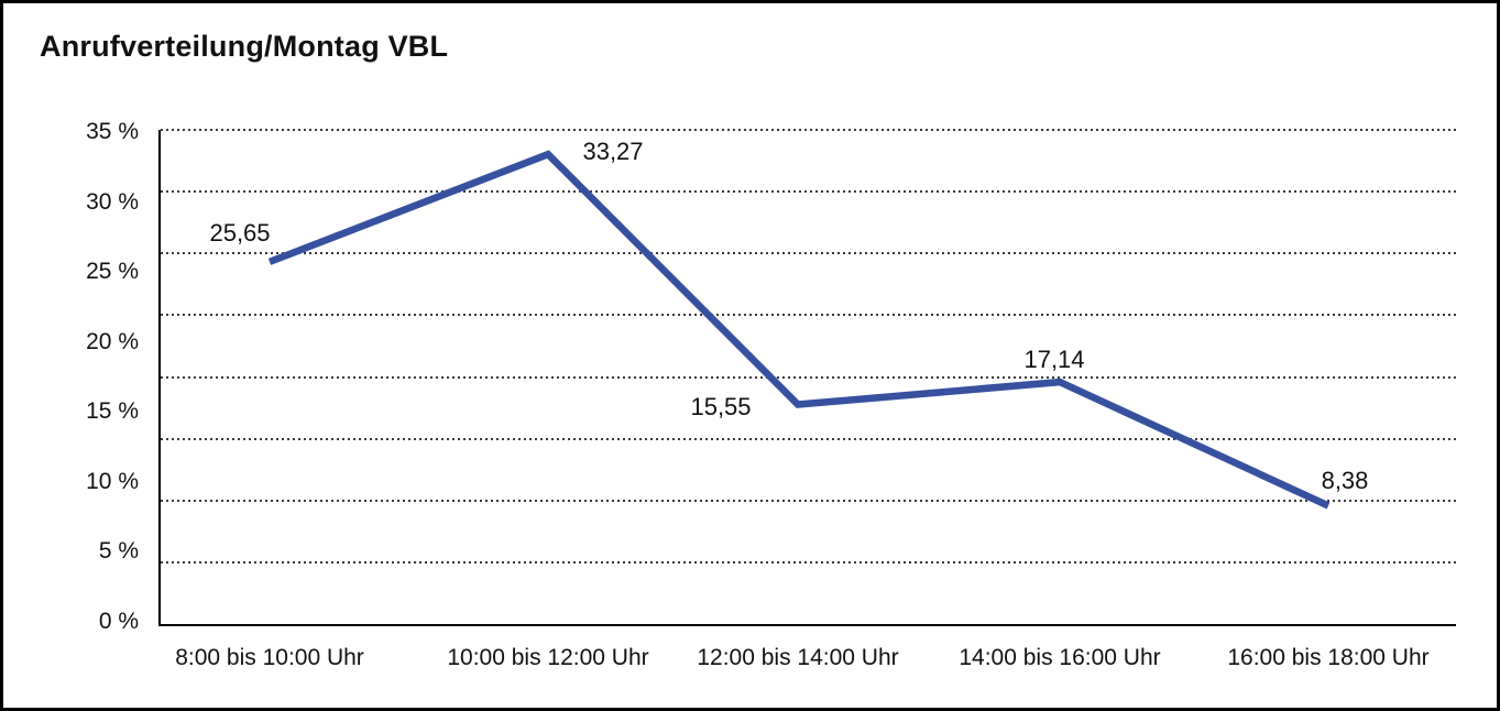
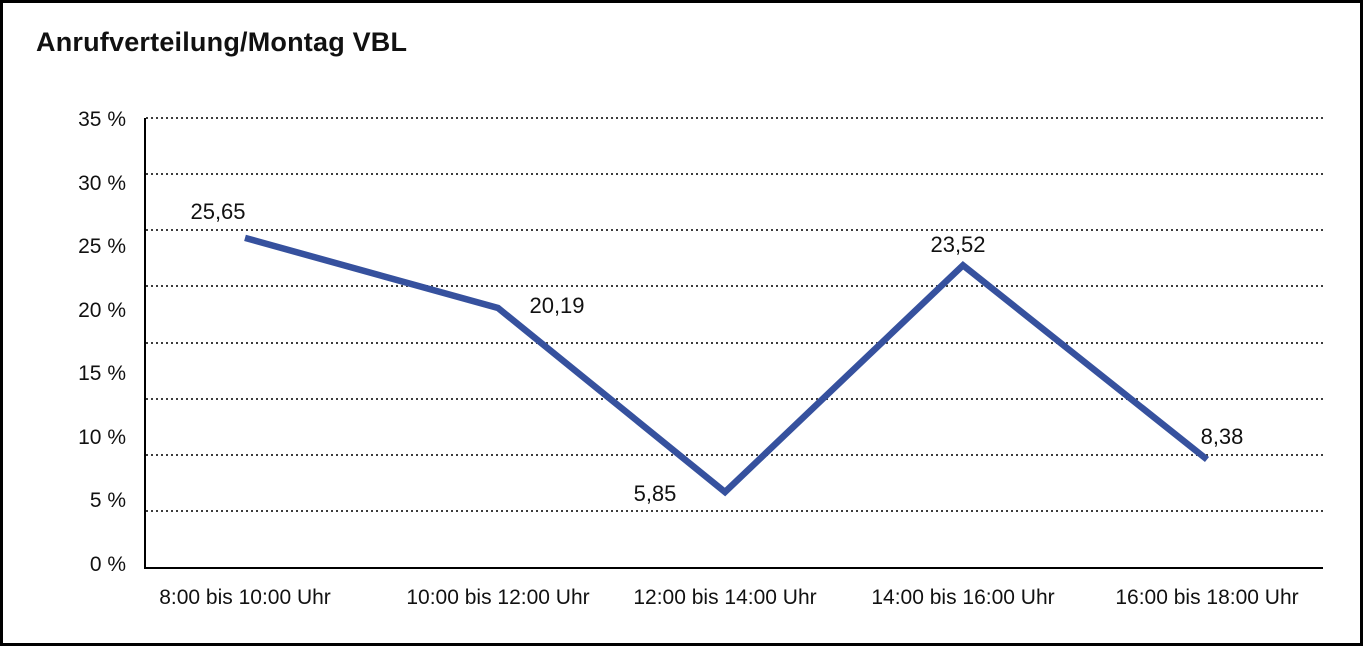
10:00 bis 12:00 Uhr: 33,27 -> 20,19
12:00 bis 14:00 Uhr: 15,55 -> 5,85
14:00 bis 16:00 Uhr: 17,14 -> 23,52
